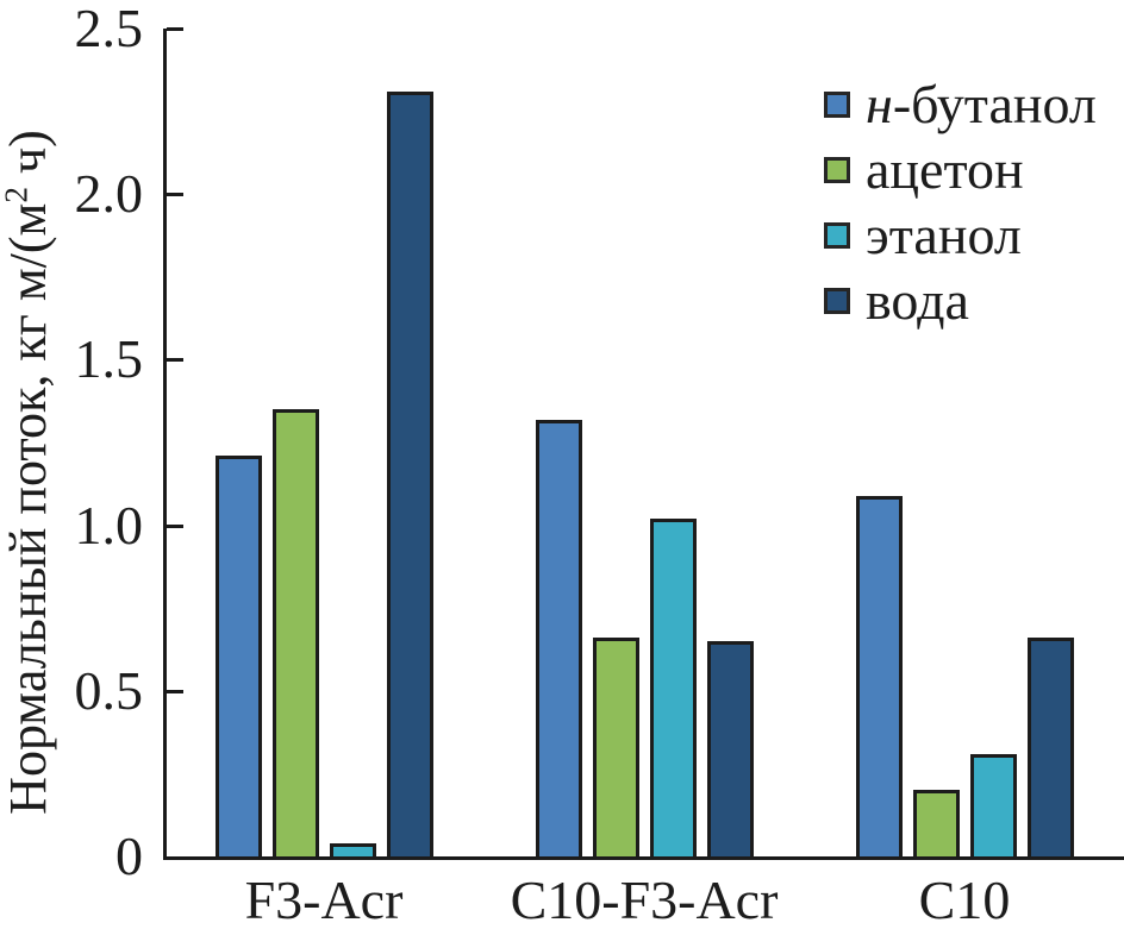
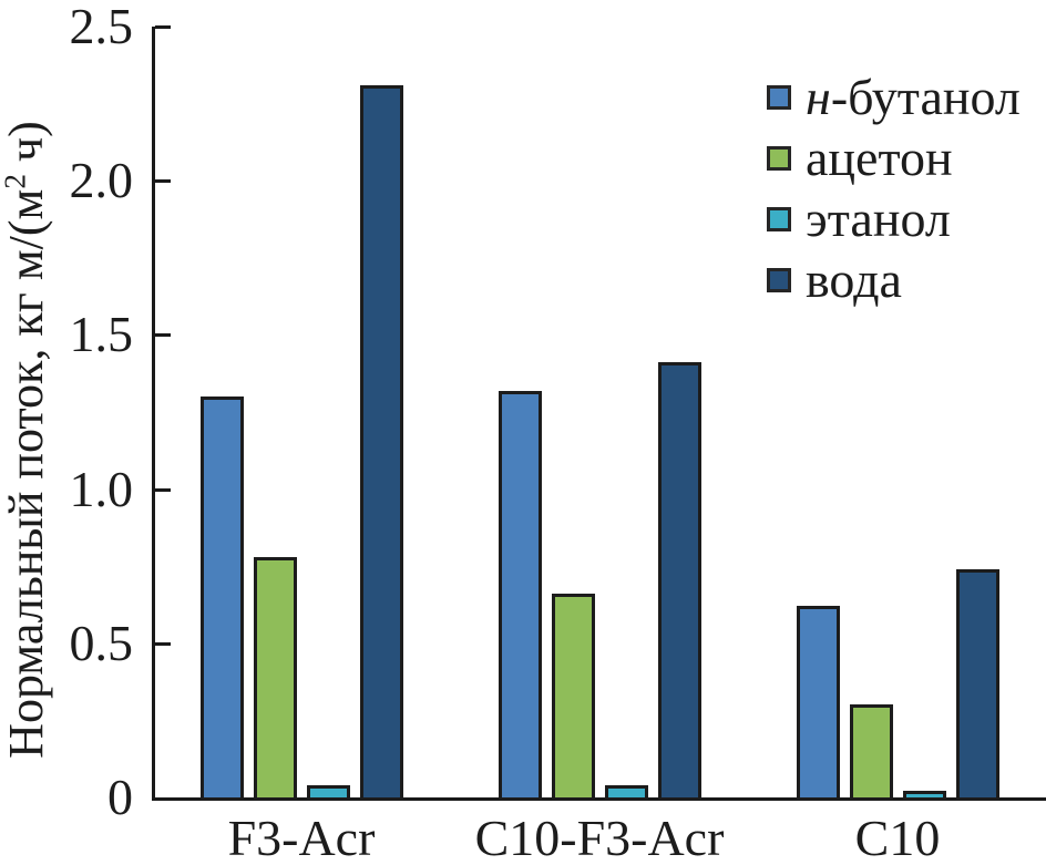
н-бутанол/F3-Acr: 1.21 -> 1.30
ацетон/F3-Acr: 1.35 -> 0.78
этанол/C10-F3-Acr: 1.02 -> 0.04
вода/C10-F3-Acr: 0.65 -> 1.41
н-бутанол/C10: 1.09 -> 0.62
ацетон/C10: 0.20 -> 0.30
этанол/C10: 0.31 -> 0.02
вода/C10: 0.66 -> 0.74
